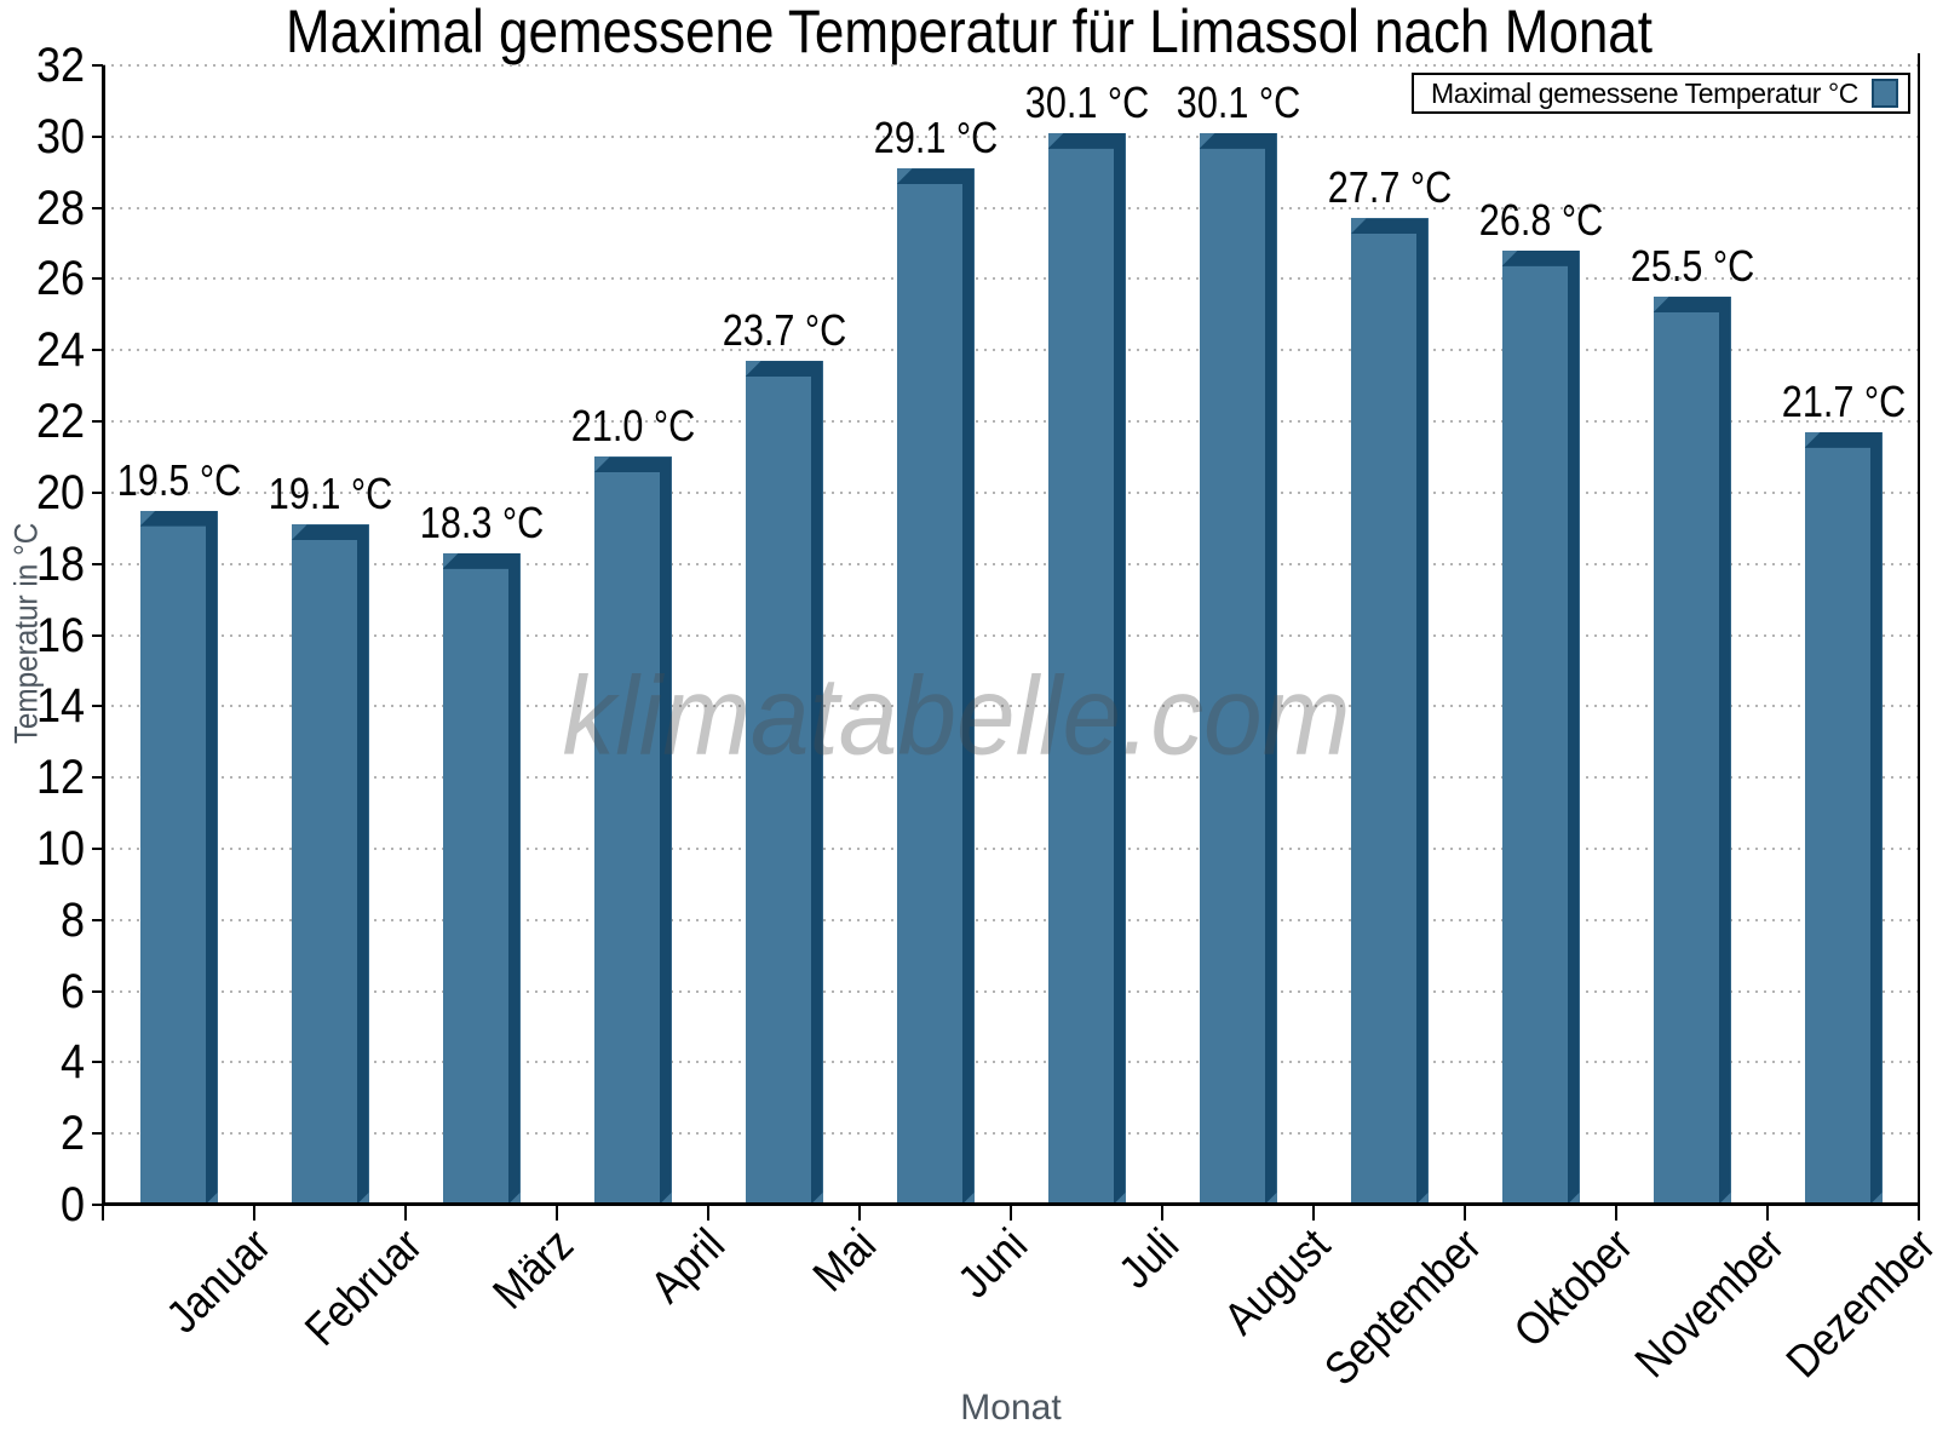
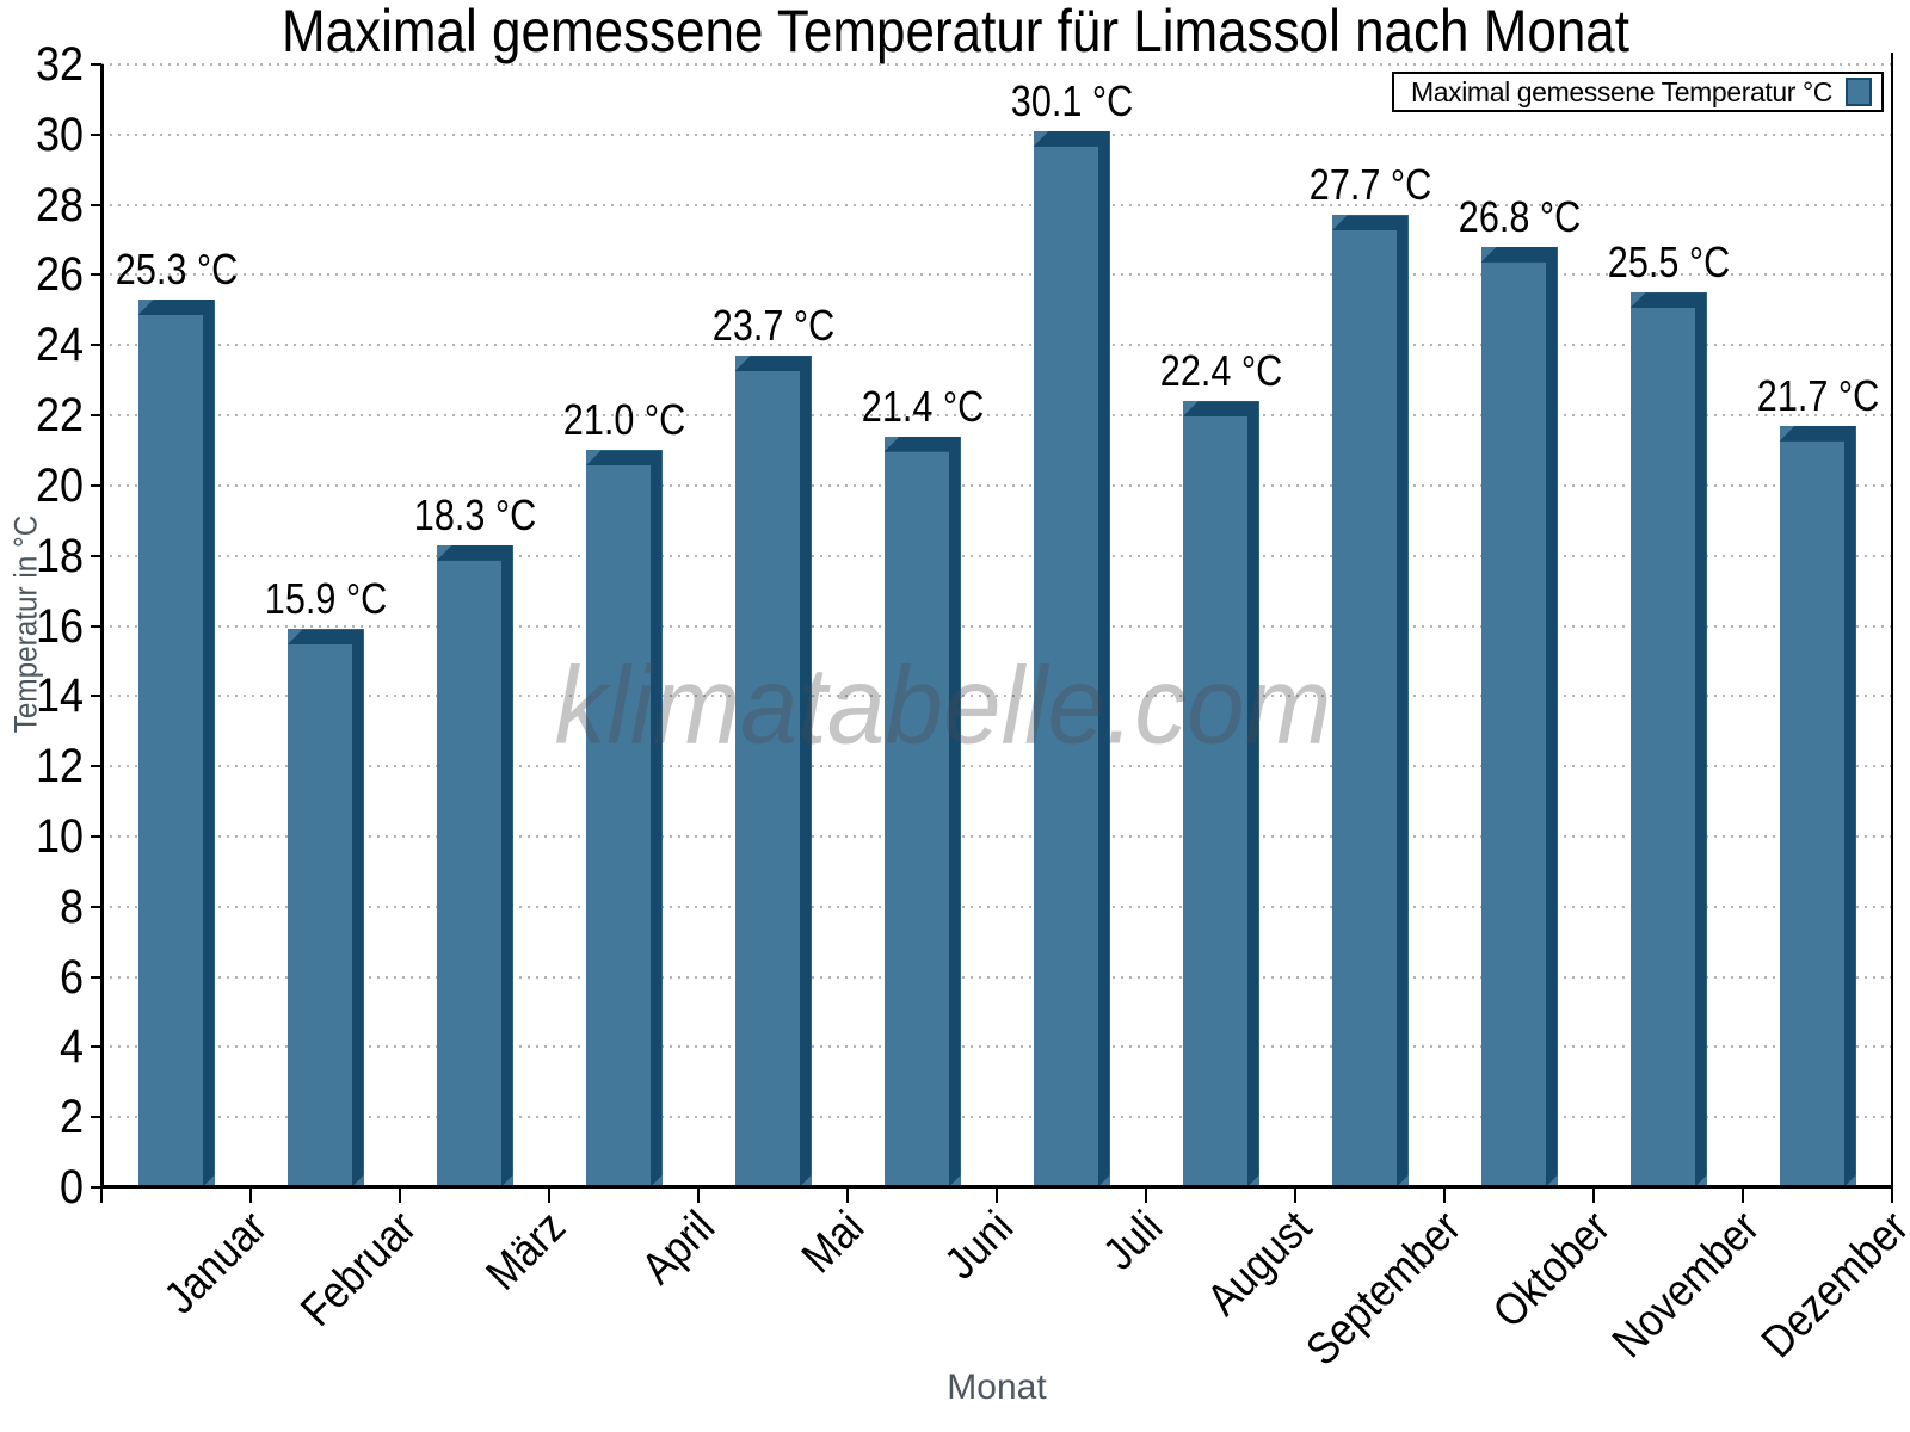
Januar: 19.5 -> 25.3
Februar: 19.1 -> 15.9
Juni: 29.1 -> 21.4
August: 30.1 -> 22.4
